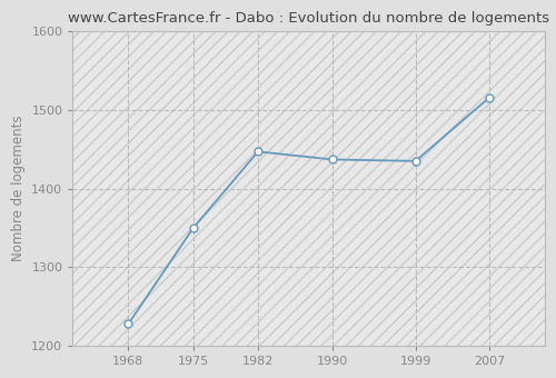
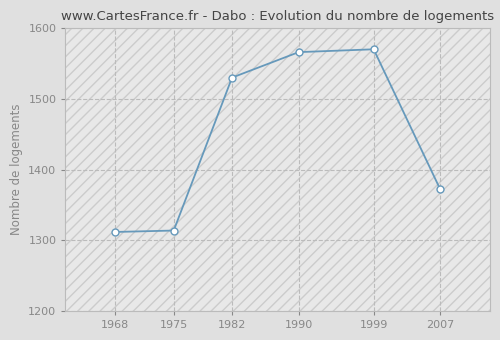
1968: 1228 -> 1312
1975: 1350 -> 1314
1982: 1447 -> 1530
1990: 1437 -> 1566
1999: 1435 -> 1570
2007: 1516 -> 1372
